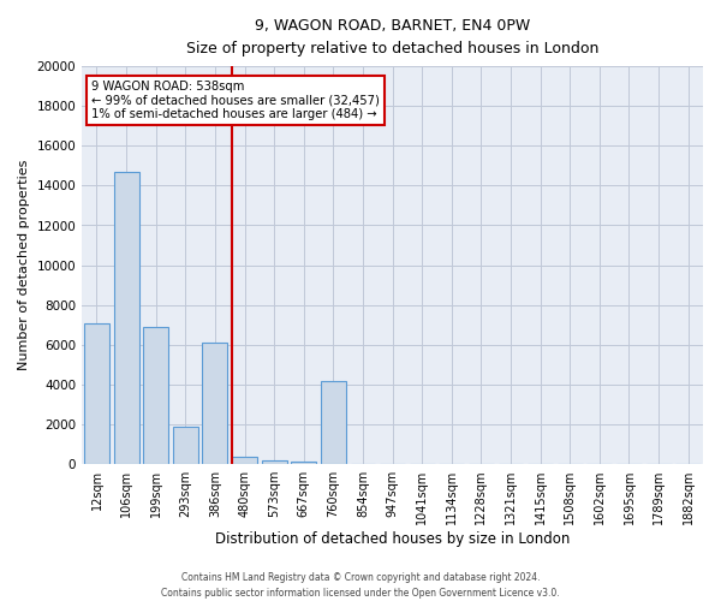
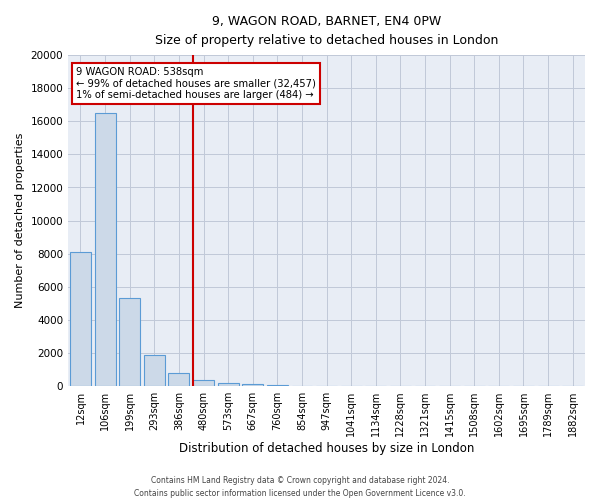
12sqm: 7100 -> 8100
106sqm: 14700 -> 16500
199sqm: 6900 -> 5300
386sqm: 6100 -> 800
760sqm: 4200 -> 100
